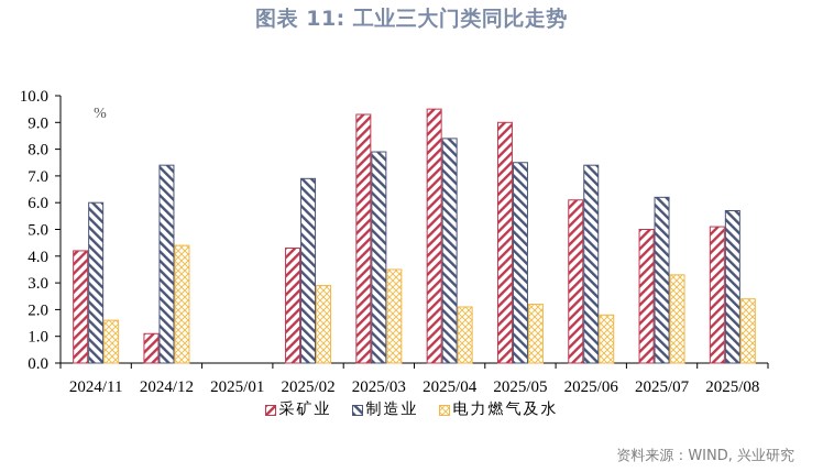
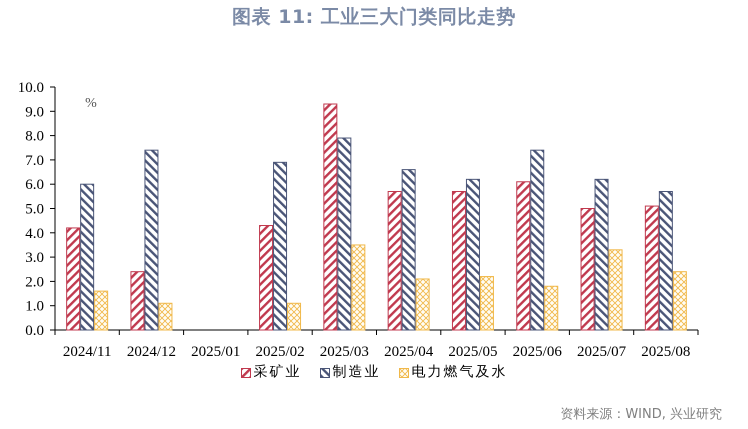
采矿业/2024/12: 1.1 -> 2.4
电力燃气及水/2024/12: 4.4 -> 1.1
电力燃气及水/2025/02: 2.9 -> 1.1
采矿业/2025/04: 9.5 -> 5.7
制造业/2025/04: 8.4 -> 6.6
采矿业/2025/05: 9.0 -> 5.7
制造业/2025/05: 7.5 -> 6.2
